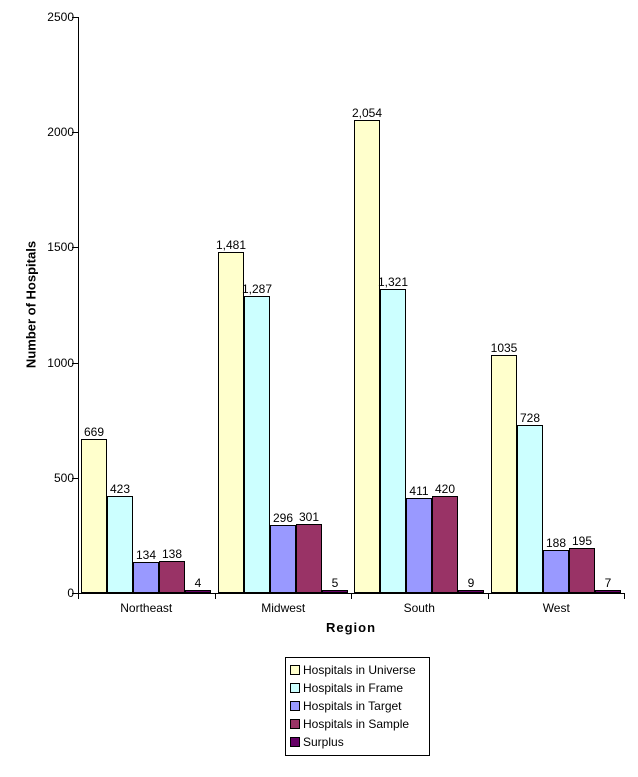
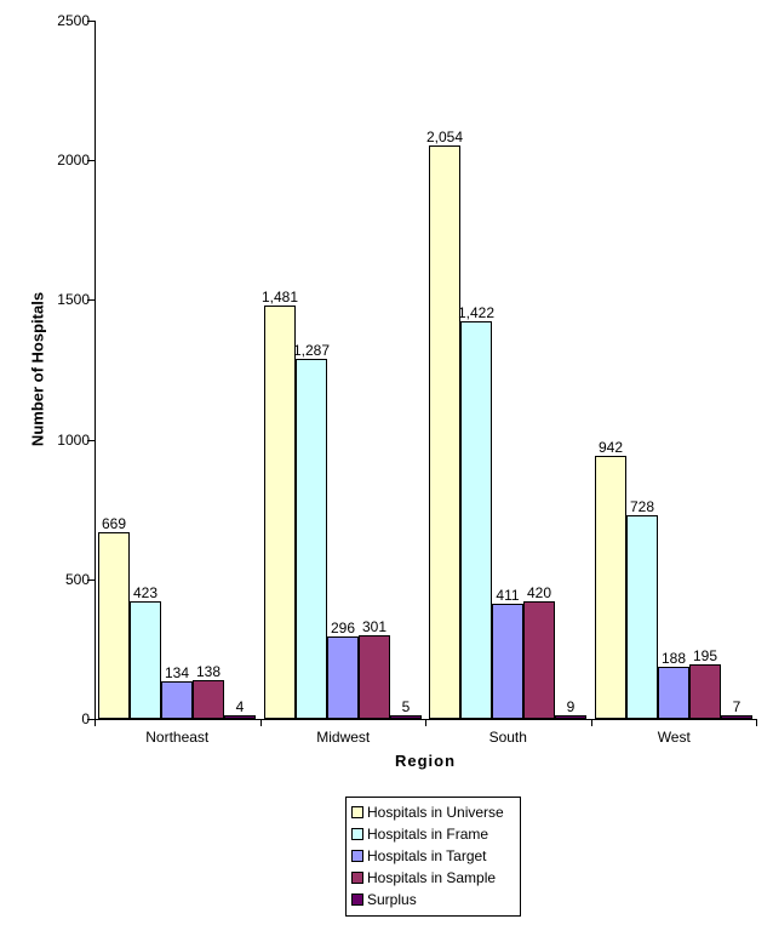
Hospitals in Frame/South: 1,321 -> 1,422
Hospitals in Universe/West: 1035 -> 942
